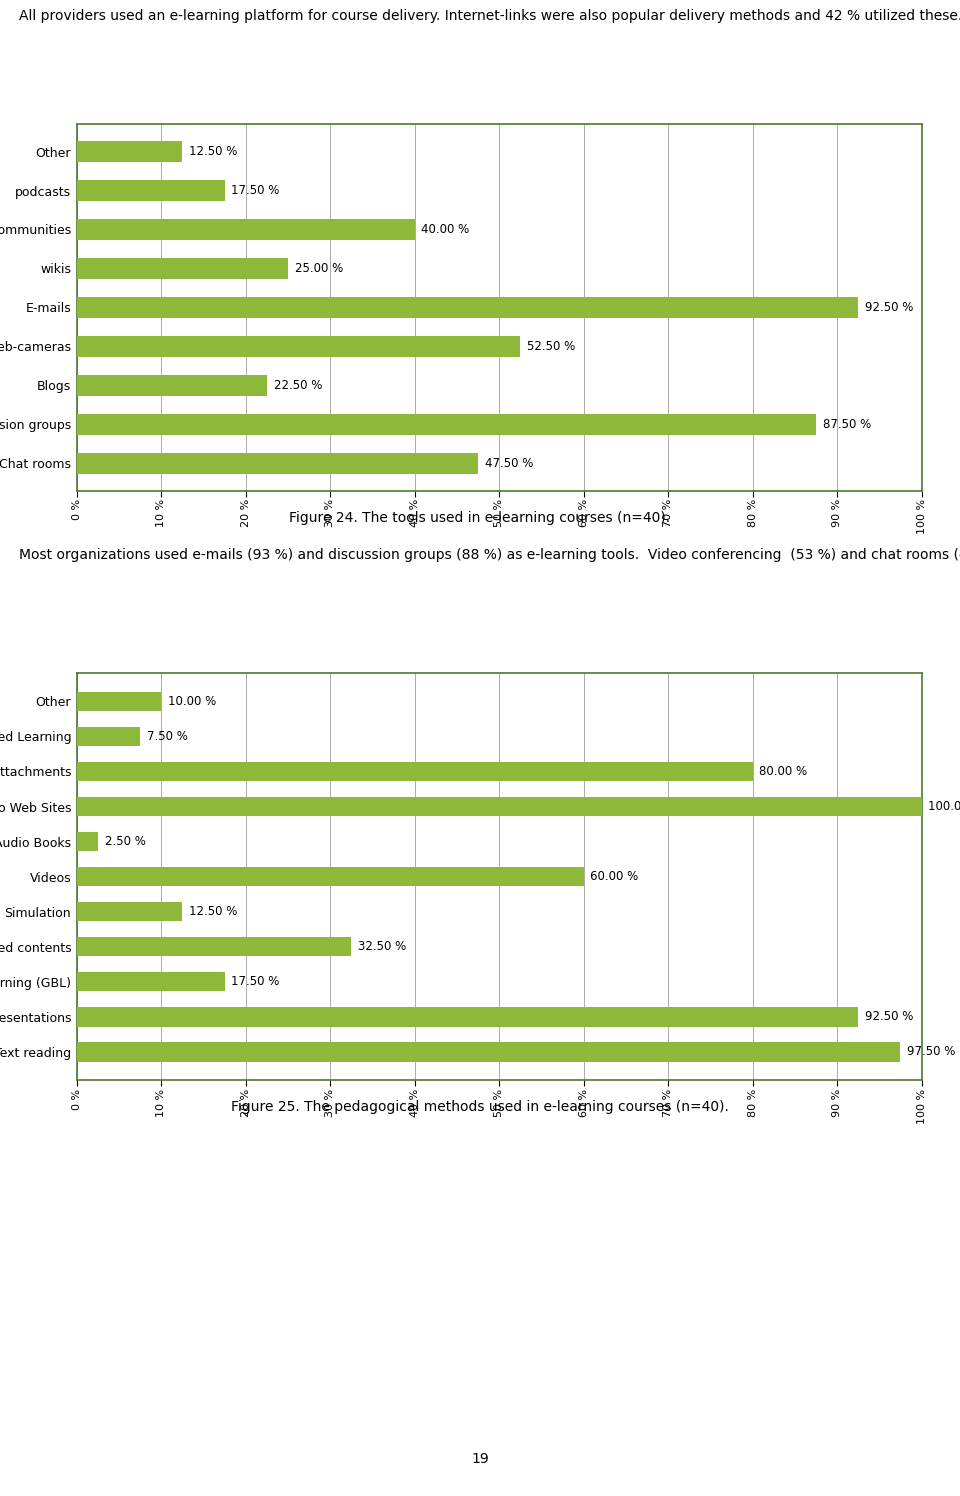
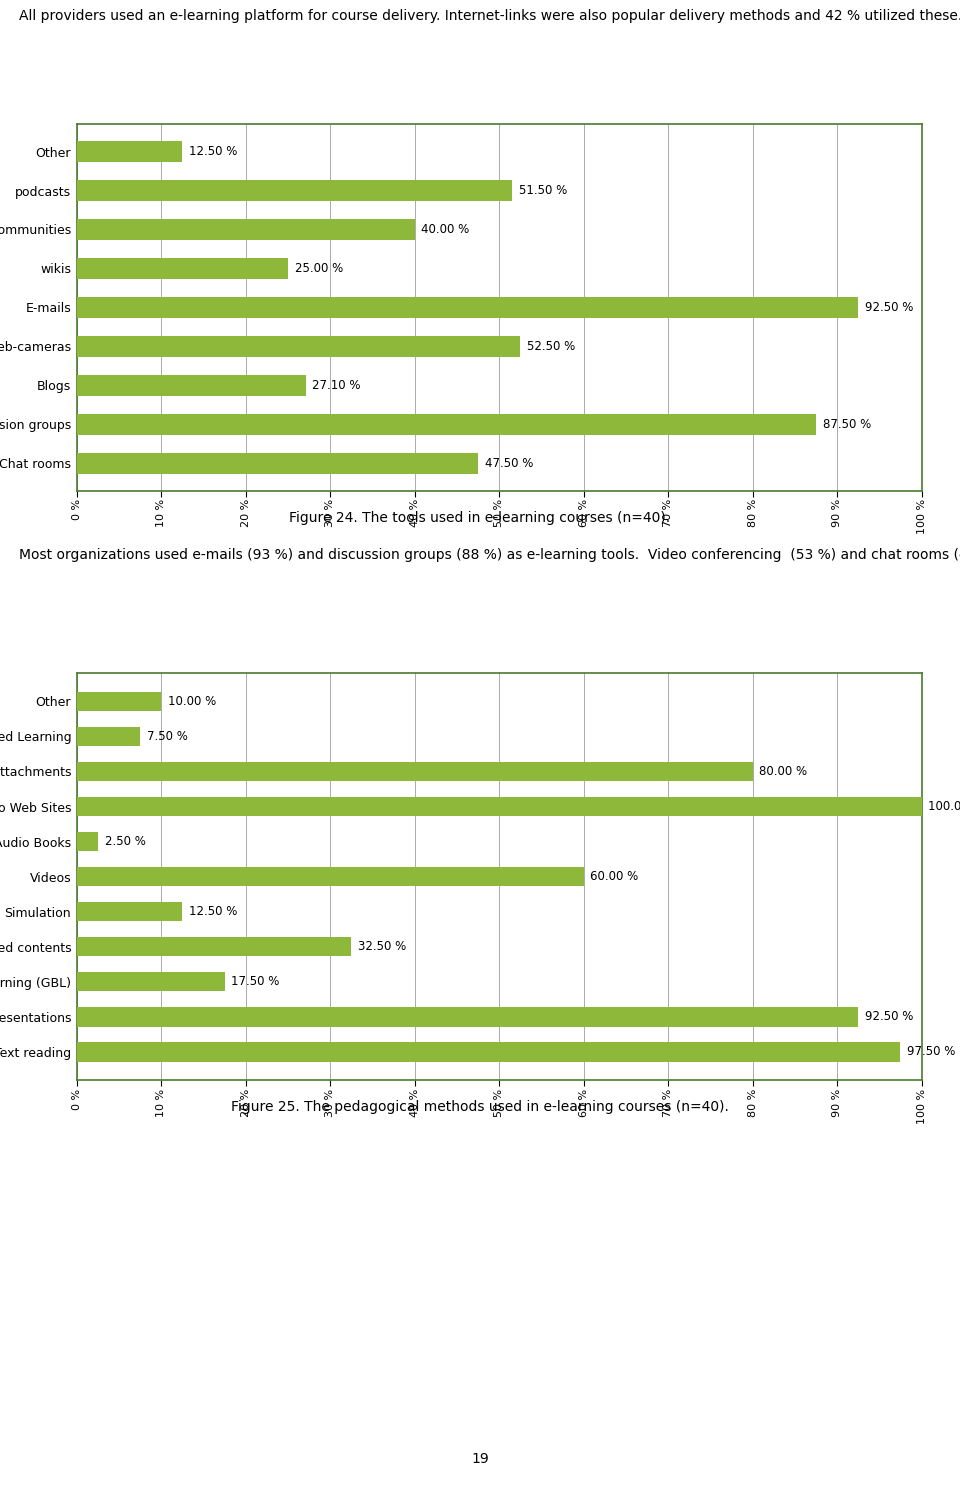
podcasts: 17.50 -> 51.50
Blogs: 22.50 -> 27.10
